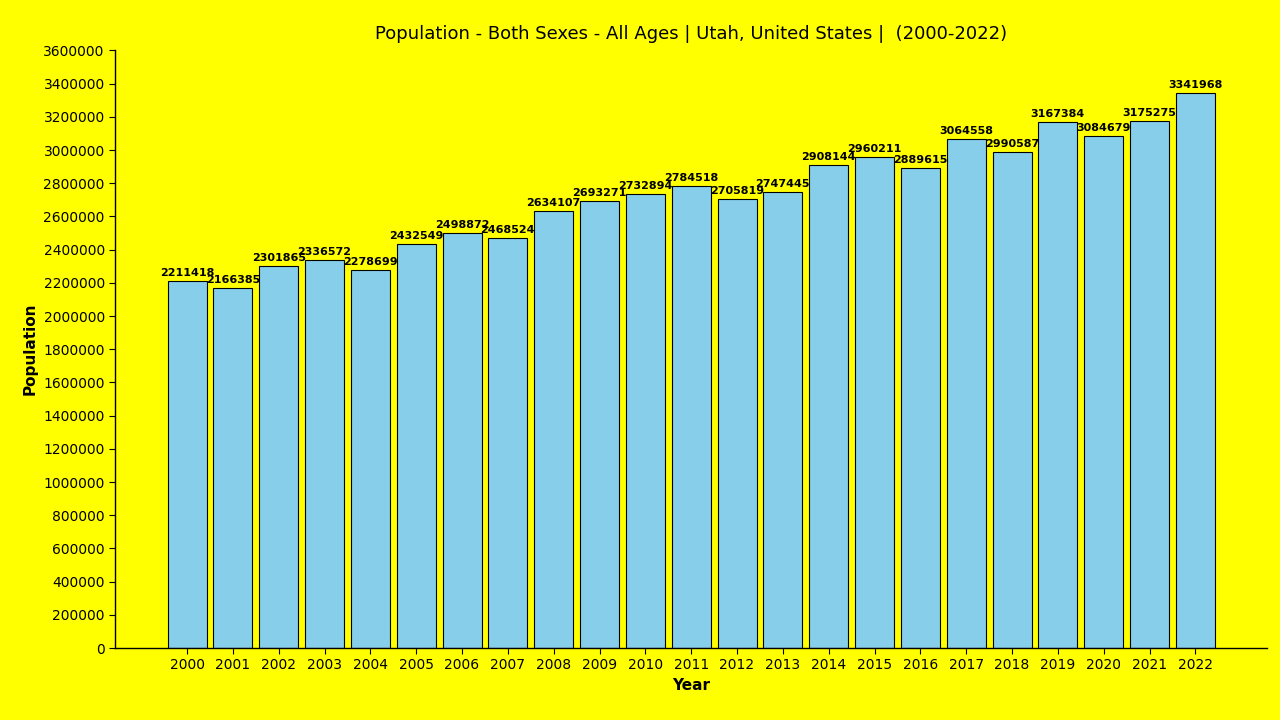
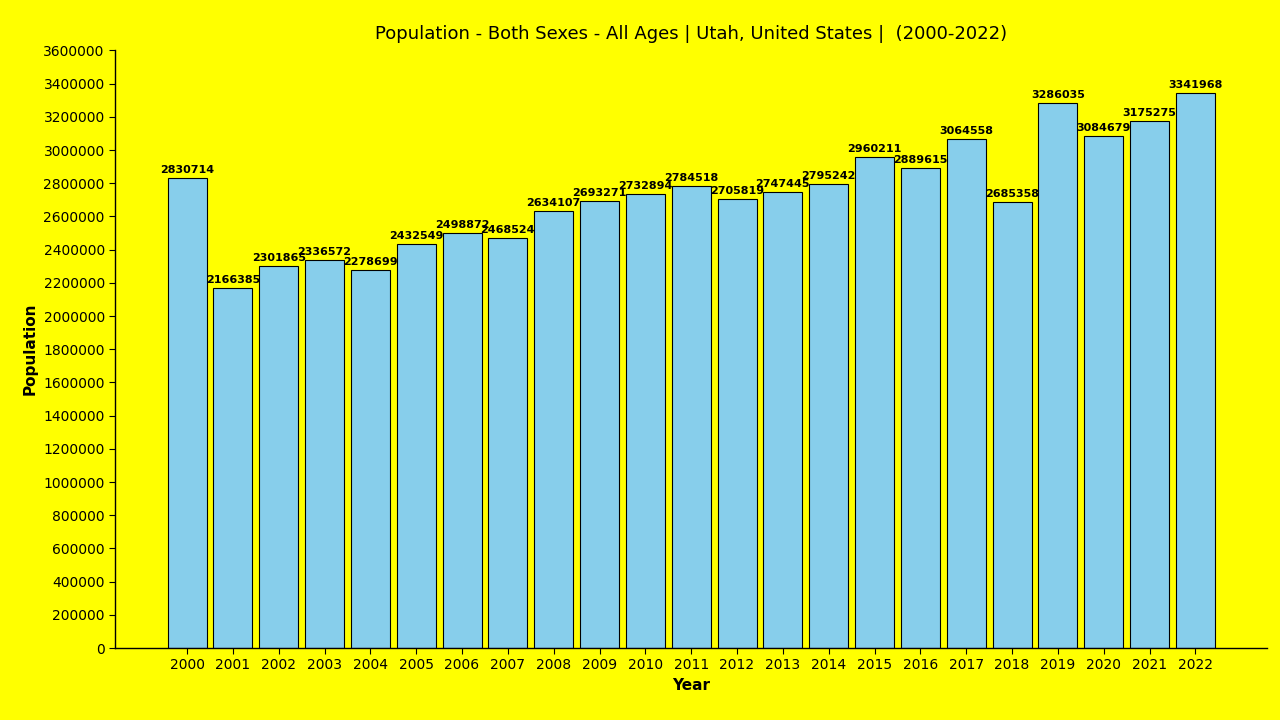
2000: 2211418 -> 2830714
2014: 2908144 -> 2795242
2018: 2990587 -> 2685358
2019: 3167384 -> 3286035
